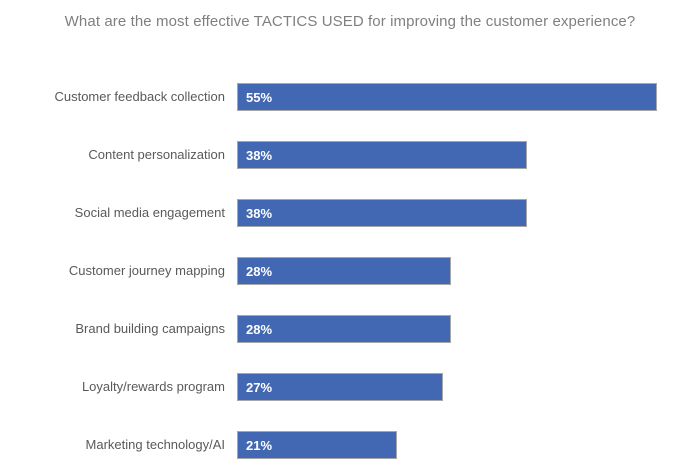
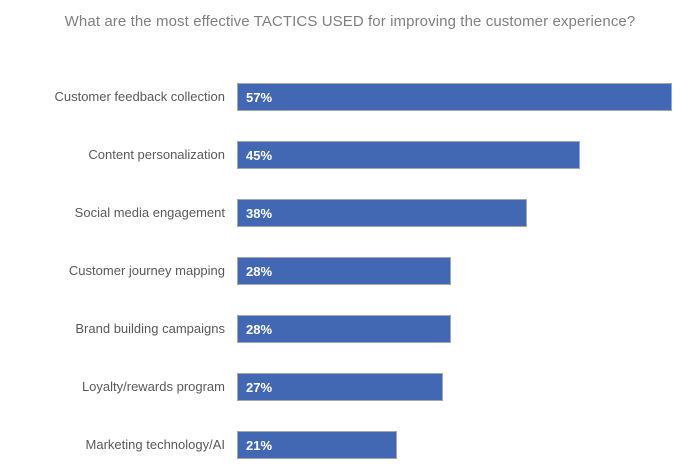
Customer feedback collection: 55% -> 57%
Content personalization: 38% -> 45%
